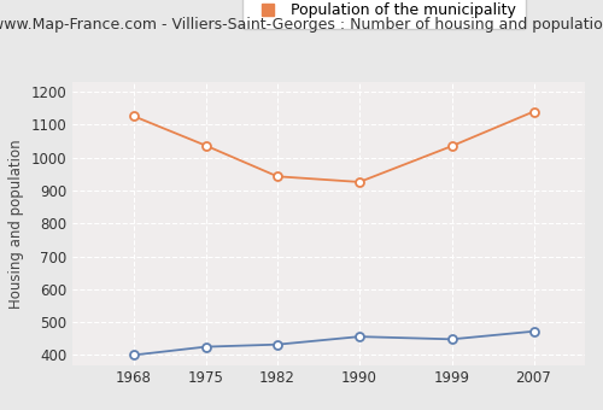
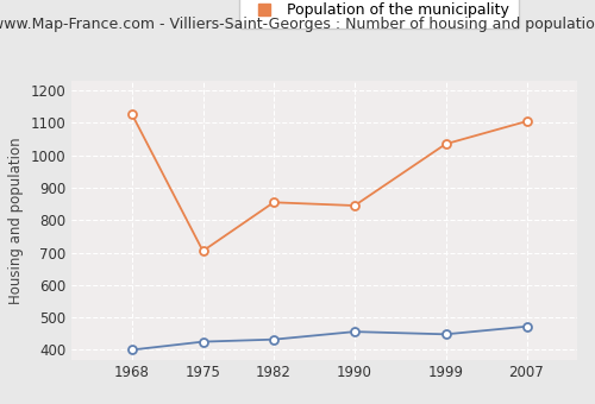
Population of the municipality/1975: 1037 -> 705
Population of the municipality/1982: 943 -> 855
Population of the municipality/1990: 926 -> 845
Population of the municipality/2007: 1140 -> 1105
